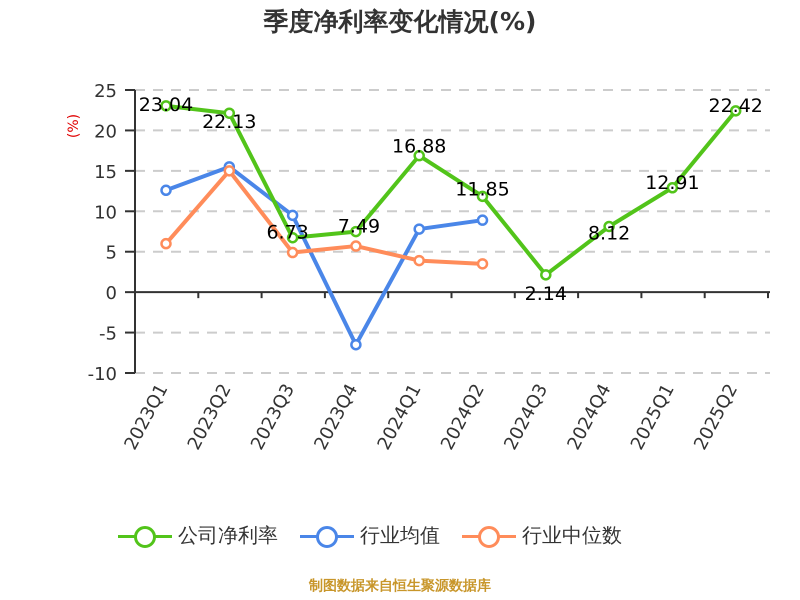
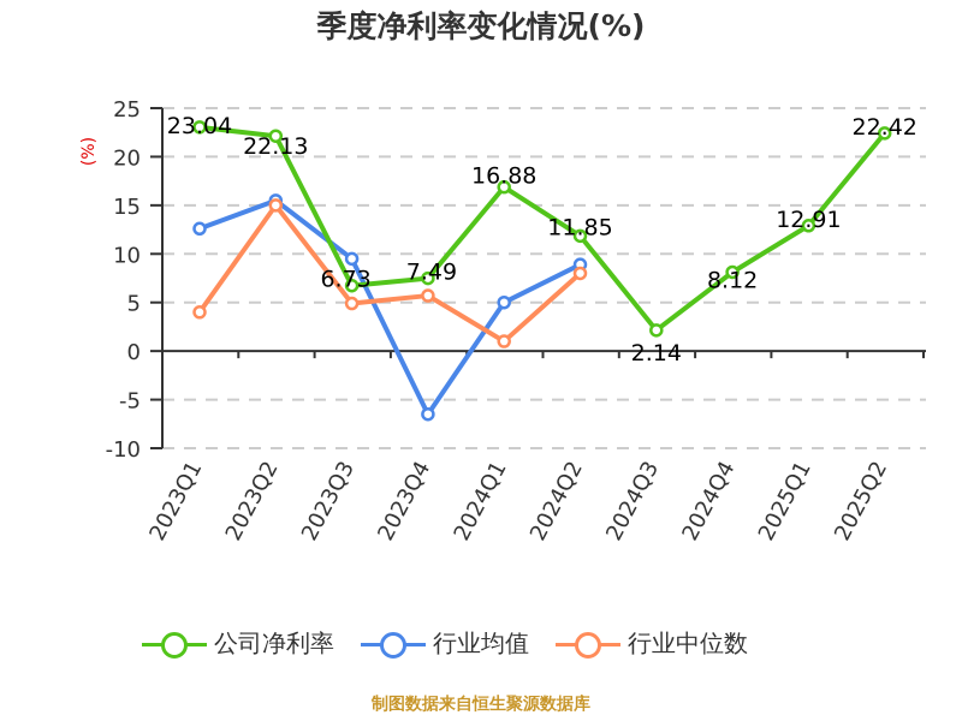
行业中位数/2023Q1: 6 -> 4
行业均值/2024Q1: 8 -> 5
行业中位数/2024Q1: 4 -> 1
行业中位数/2024Q2: 4 -> 8
